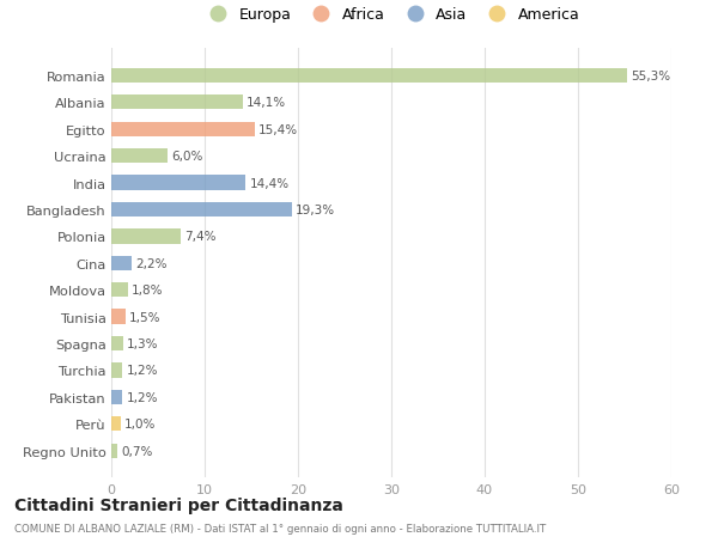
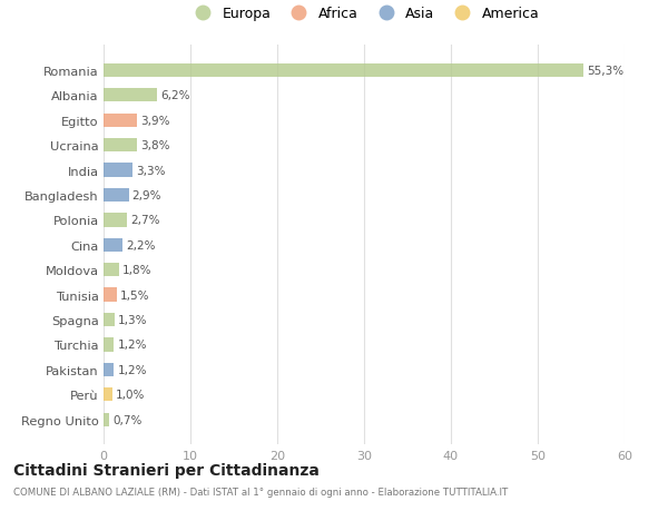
Albania: 14,1% -> 6,2%
Egitto: 15,4% -> 3,9%
Ucraina: 6,0% -> 3,8%
India: 14,4% -> 3,3%
Bangladesh: 19,3% -> 2,9%
Polonia: 7,4% -> 2,7%
